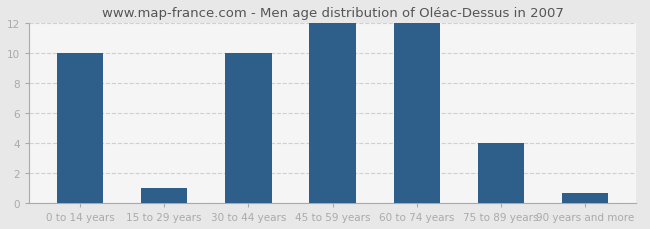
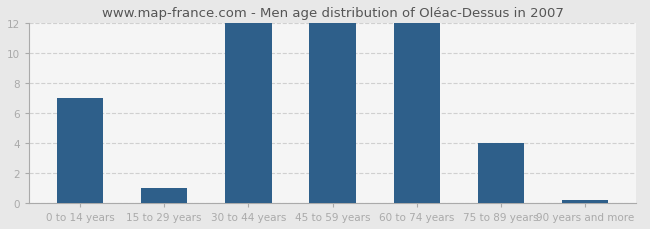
0 to 14 years: 10.0 -> 7.0
30 to 44 years: 10.0 -> 12.0
90 years and more: 0.7 -> 0.2
